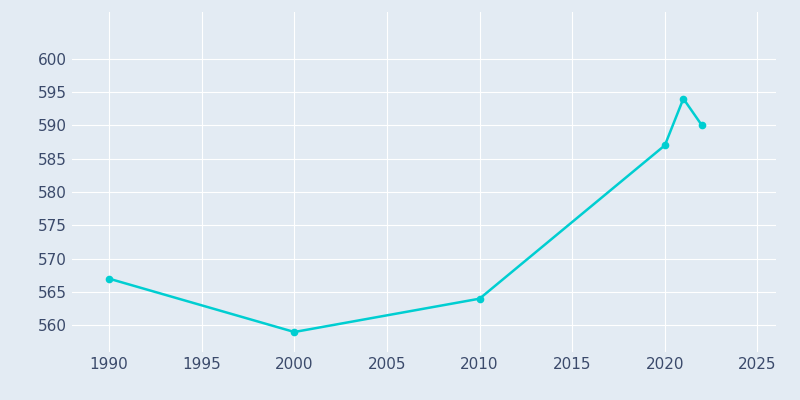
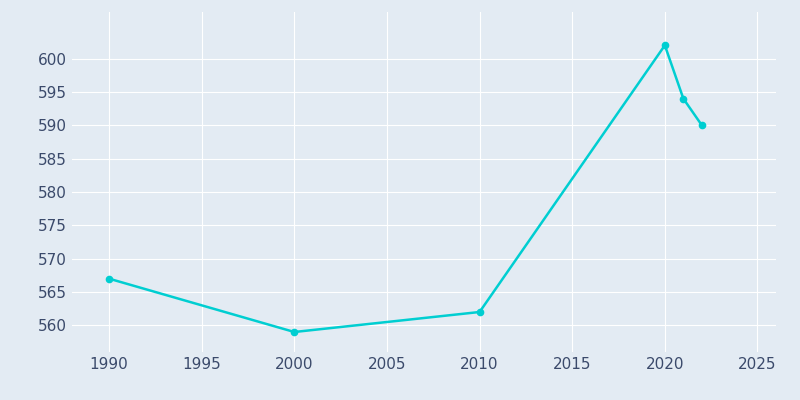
2010: 564 -> 562
2020: 587 -> 602
